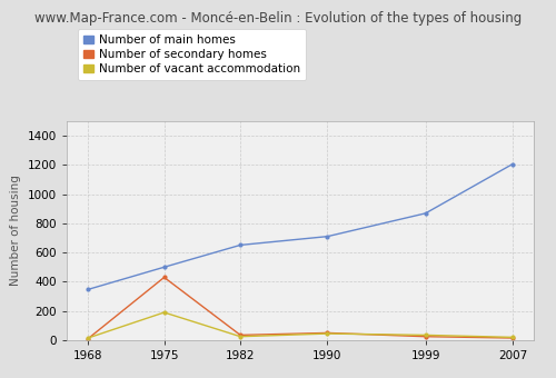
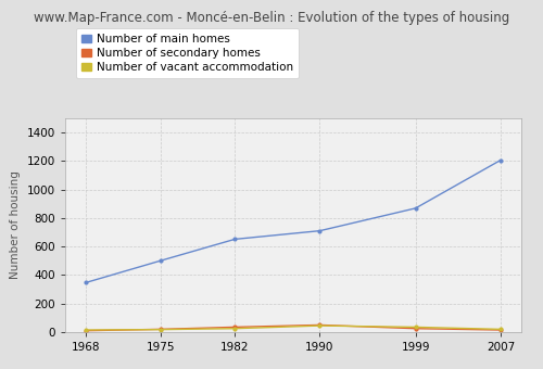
Number of secondary homes/1975: 430 -> 20
Number of vacant accommodation/1975: 190 -> 20
